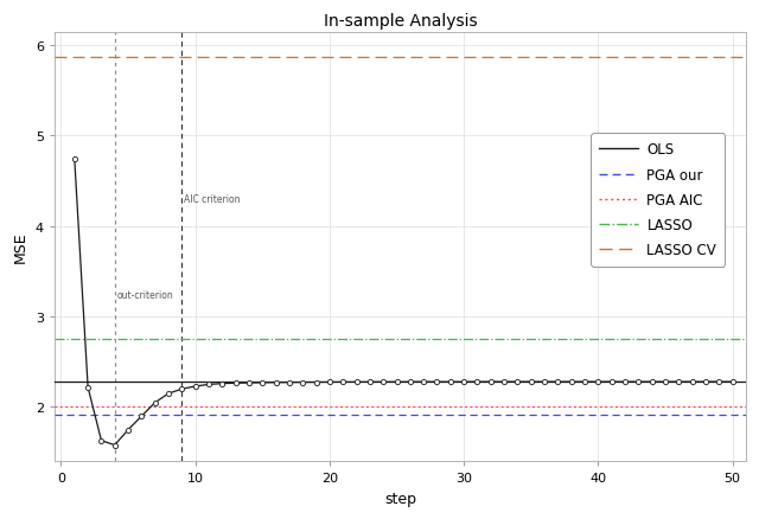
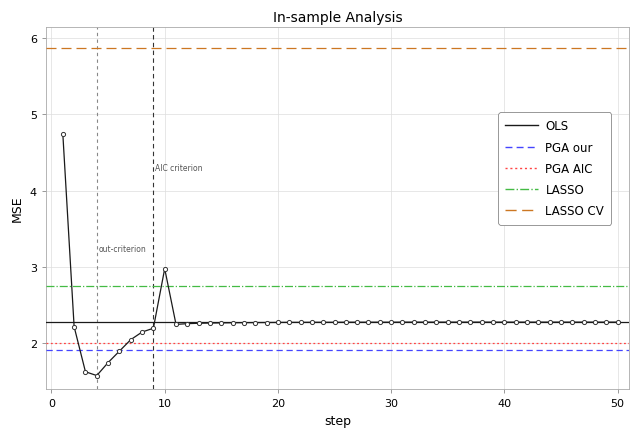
10: 2.23 -> 2.98
